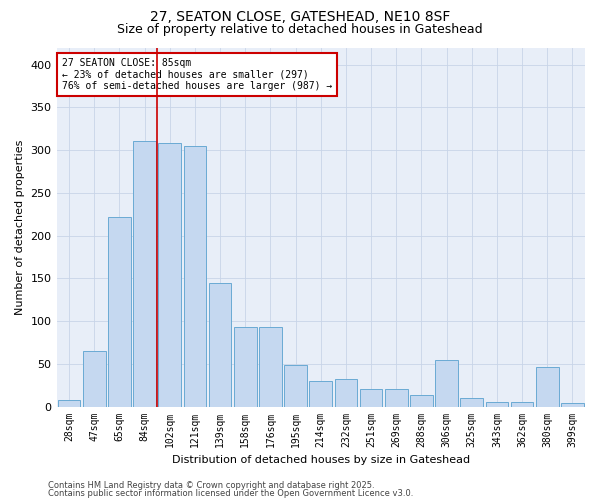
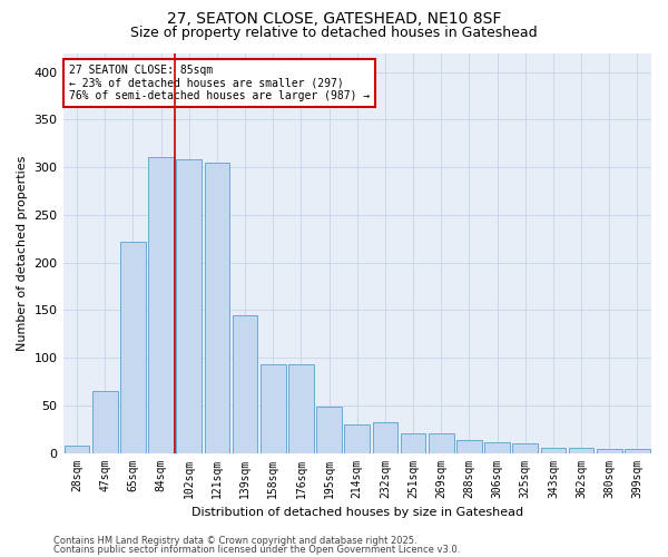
306sqm: 54 -> 11
380sqm: 46 -> 4
